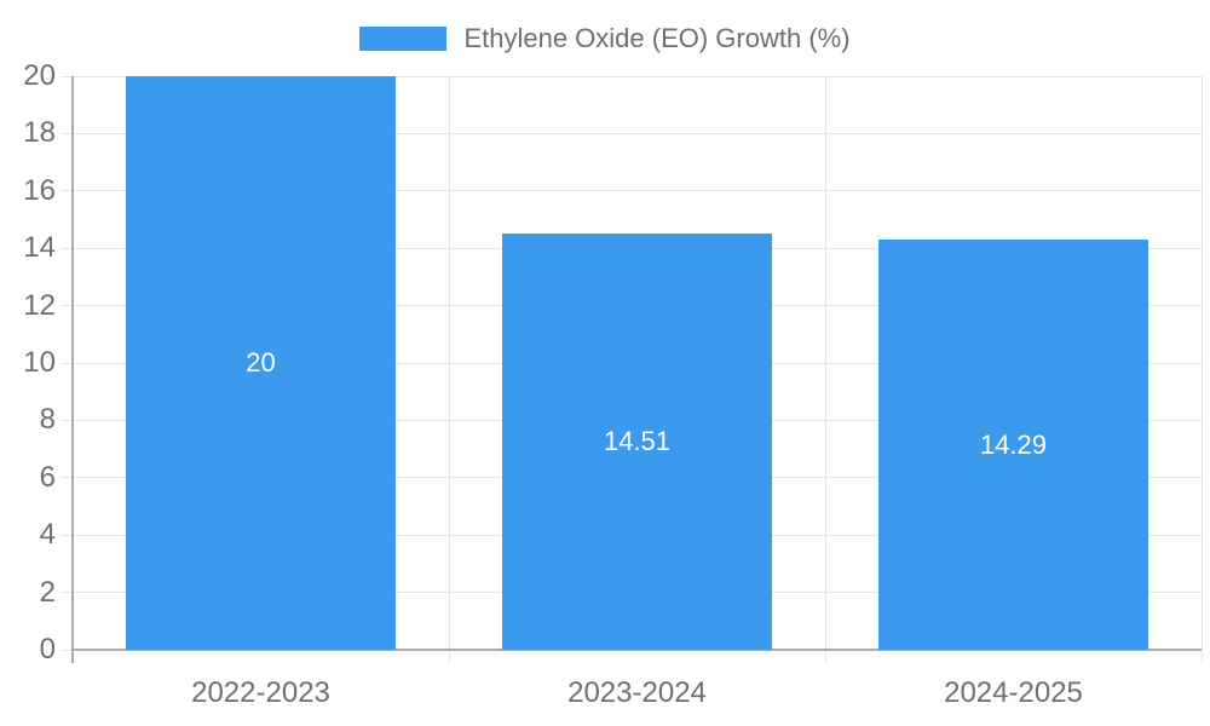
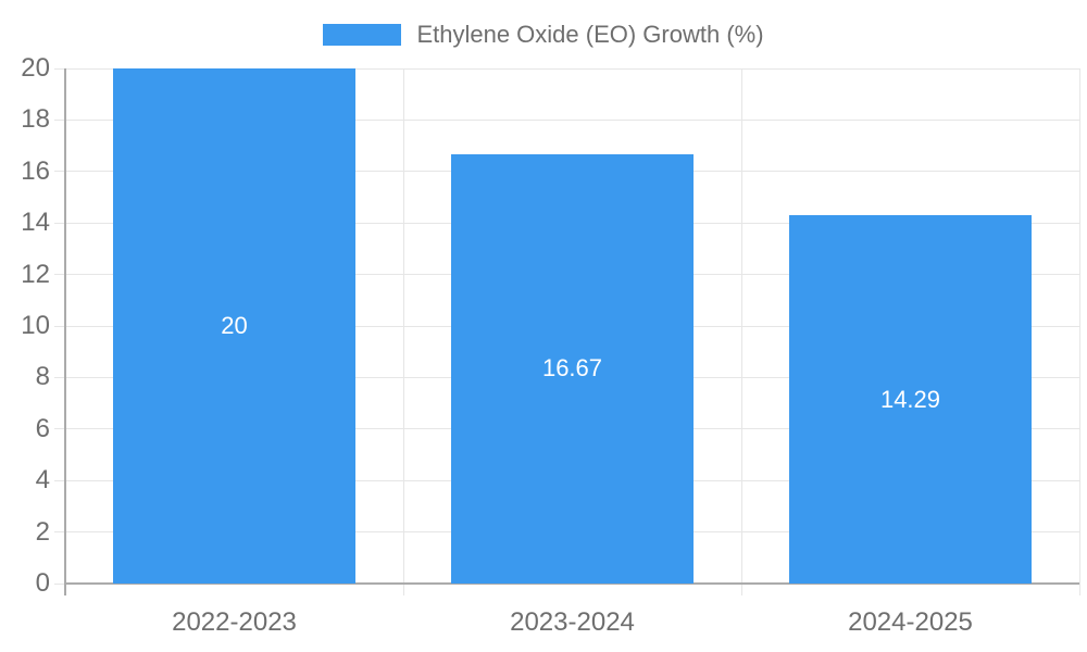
2023-2024: 14.51 -> 16.67
